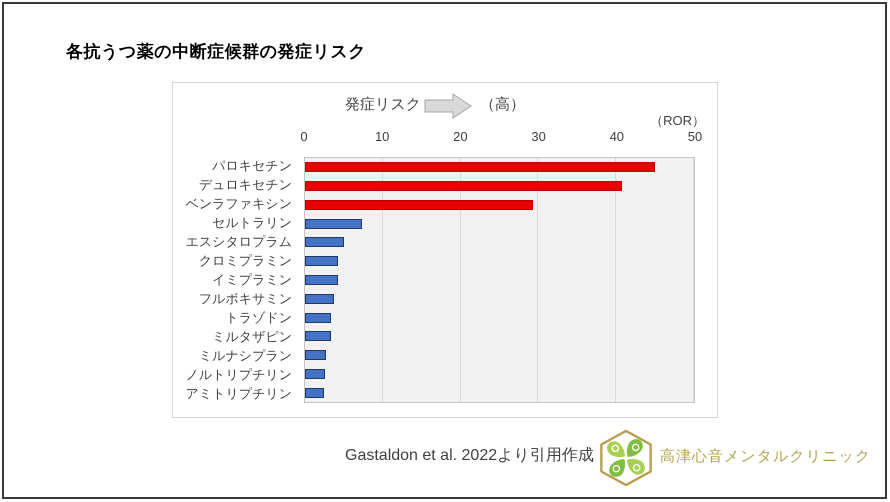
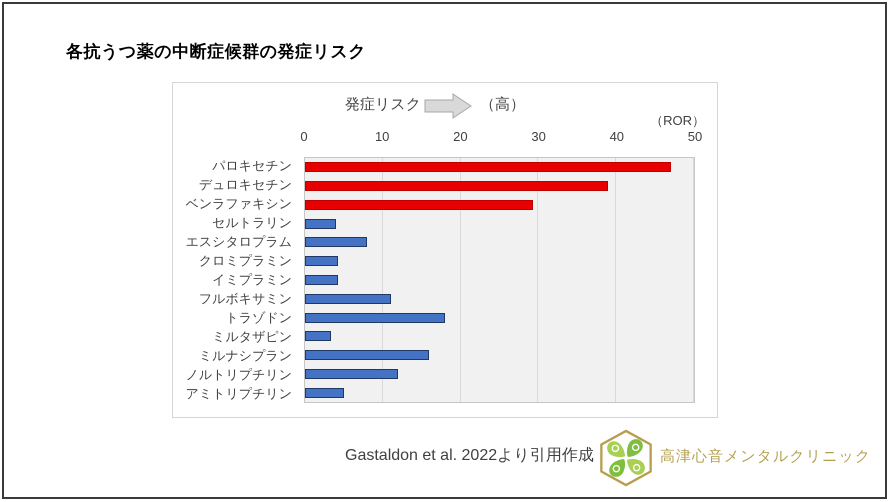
パロキセチン: 45 -> 47
デュロキセチン: 41 -> 39
セルトラリン: 7 -> 4
エスシタロプラム: 5 -> 8
フルボキサミン: 4 -> 11
トラゾドン: 3 -> 18
ミルナシプラン: 3 -> 16
ノルトリプチリン: 3 -> 12
アミトリプチリン: 2 -> 5
